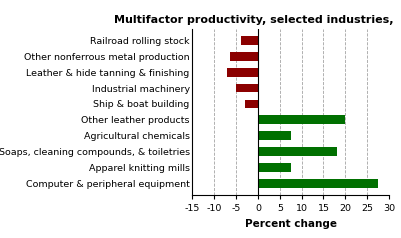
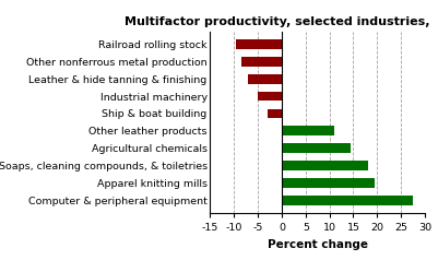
Railroad rolling stock: -4.0 -> -9.5
Other nonferrous metal production: -6.5 -> -8.5
Other leather products: 20.0 -> 11.0
Agricultural chemicals: 7.5 -> 14.5
Apparel knitting mills: 7.5 -> 19.5
